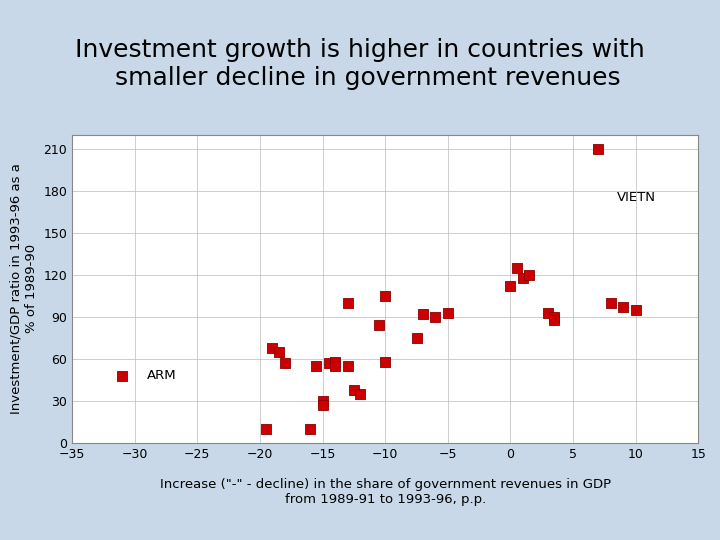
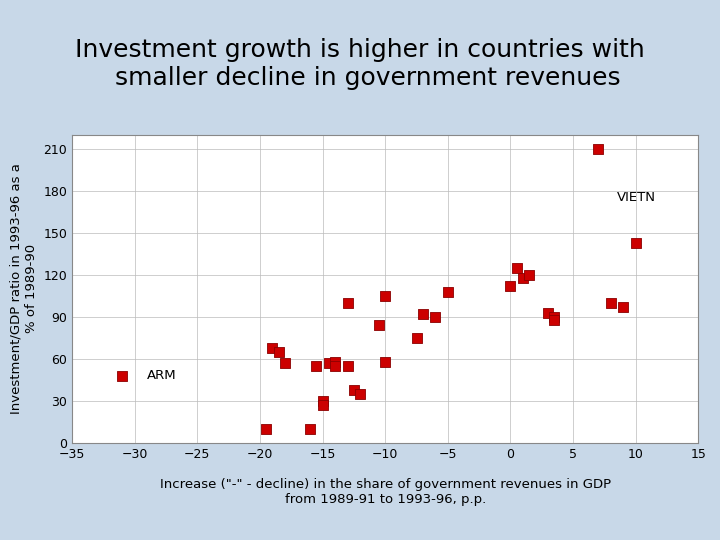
−5: 93 -> 108
10: 95 -> 143
